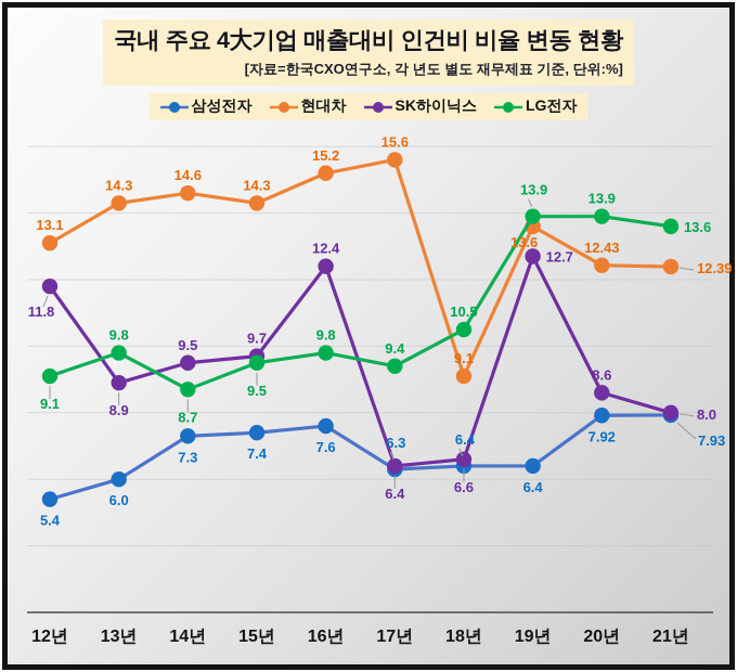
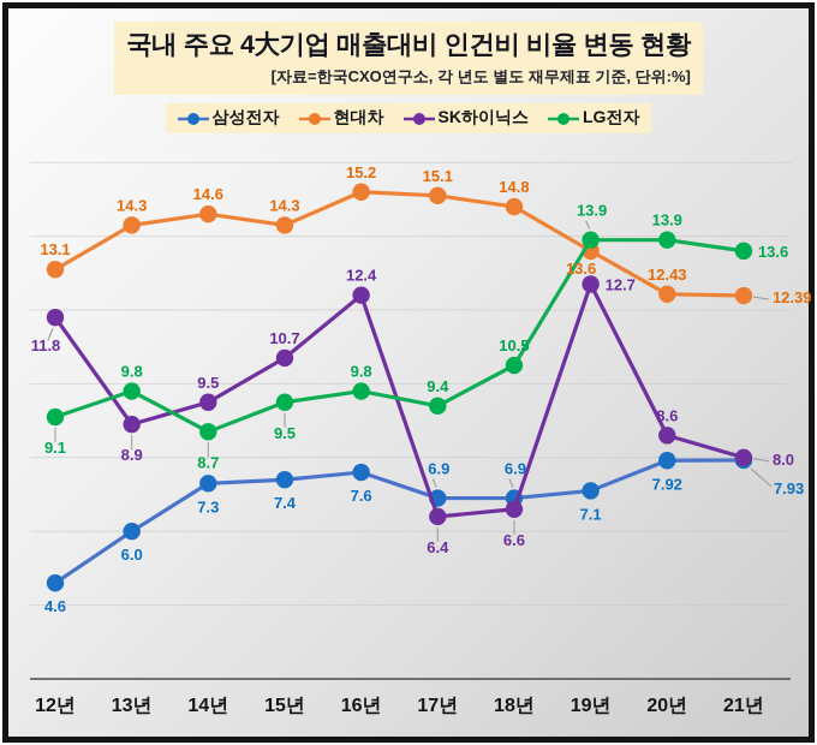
삼성전자/12년: 5.4 -> 4.6
SK하이닉스/15년: 9.7 -> 10.7
삼성전자/17년: 6.3 -> 6.9
현대차/17년: 15.6 -> 15.1
삼성전자/18년: 6.4 -> 6.9
현대차/18년: 9.1 -> 14.8
삼성전자/19년: 6.4 -> 7.1
